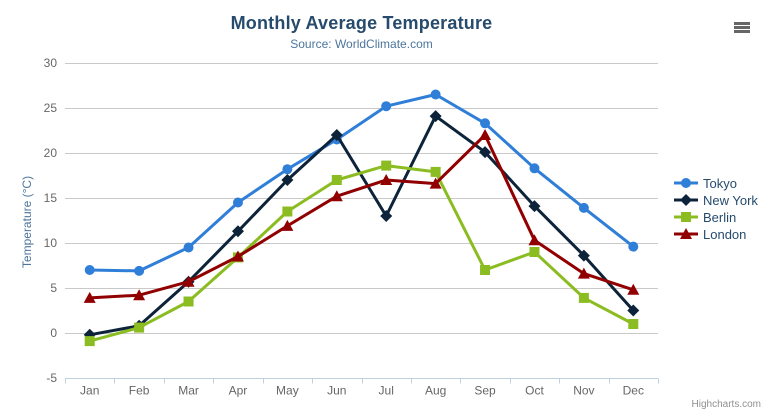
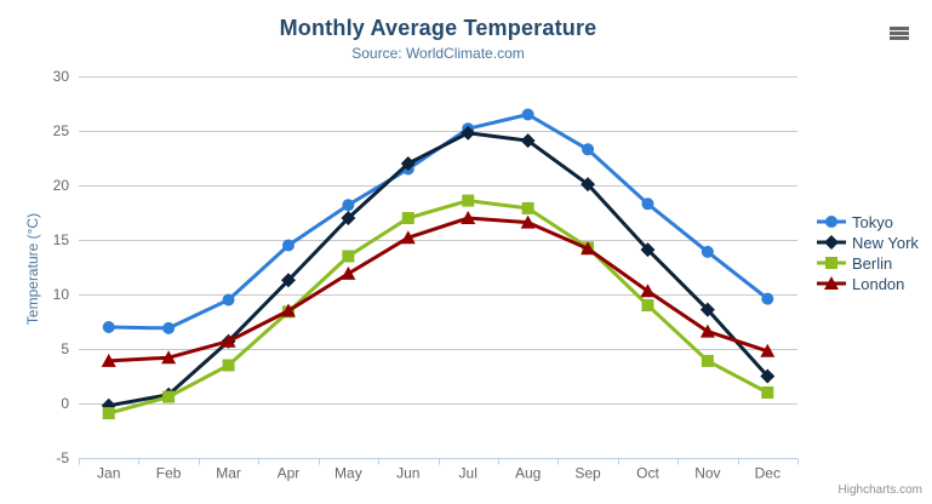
New York/Jul: 13 -> 25
Berlin/Sep: 7 -> 14
London/Sep: 22 -> 14
